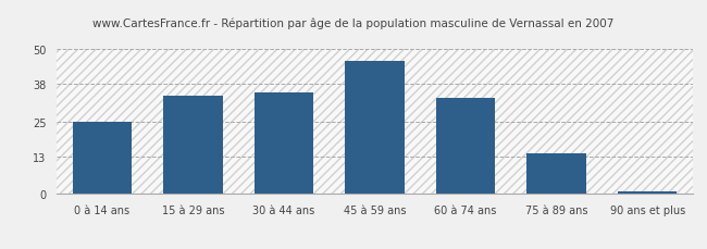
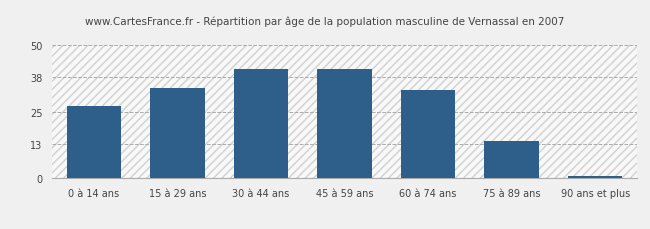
0 à 14 ans: 25 -> 27
30 à 44 ans: 35 -> 41
45 à 59 ans: 46 -> 41
